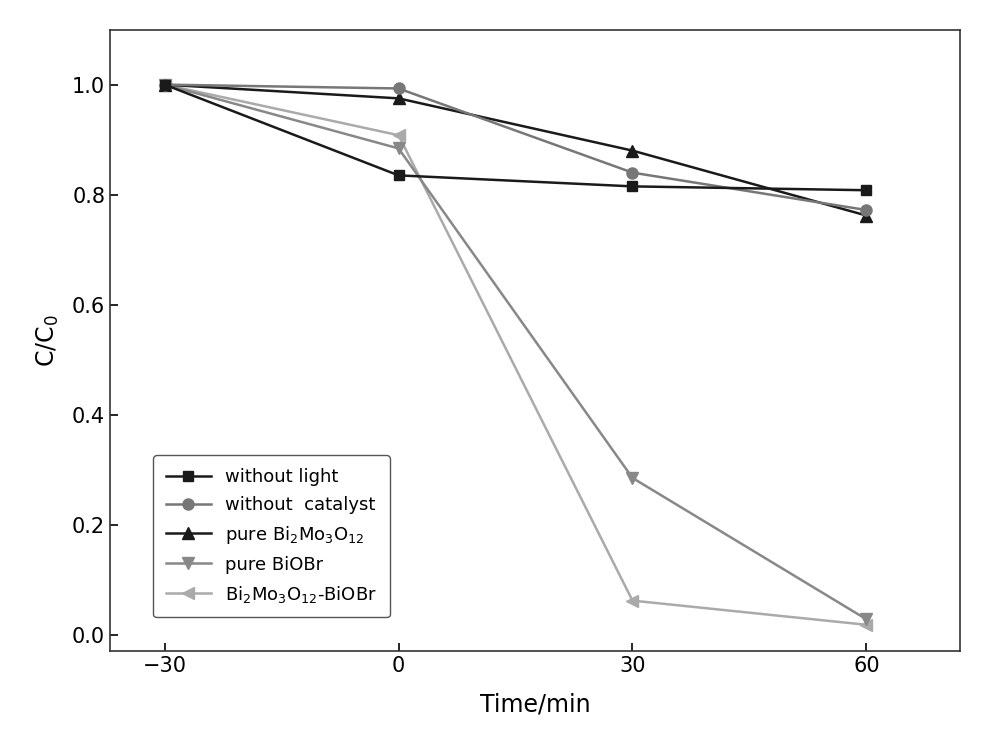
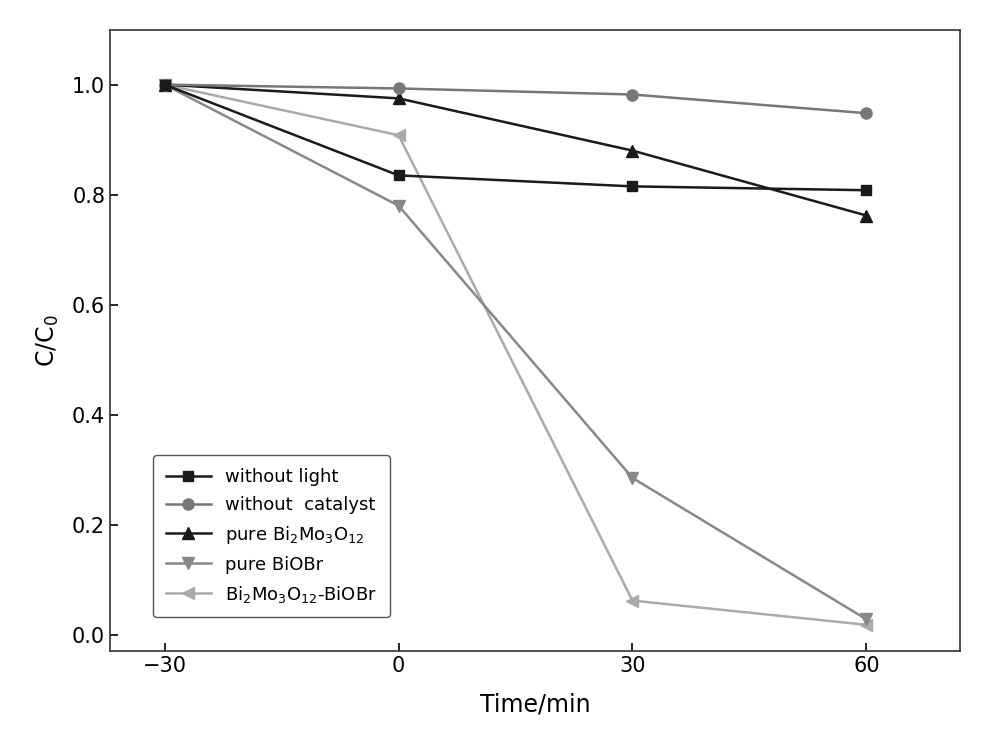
pure BiOBr/0: 0.884 -> 0.780
without catalyst/30: 0.840 -> 0.982
without catalyst/60: 0.772 -> 0.948
